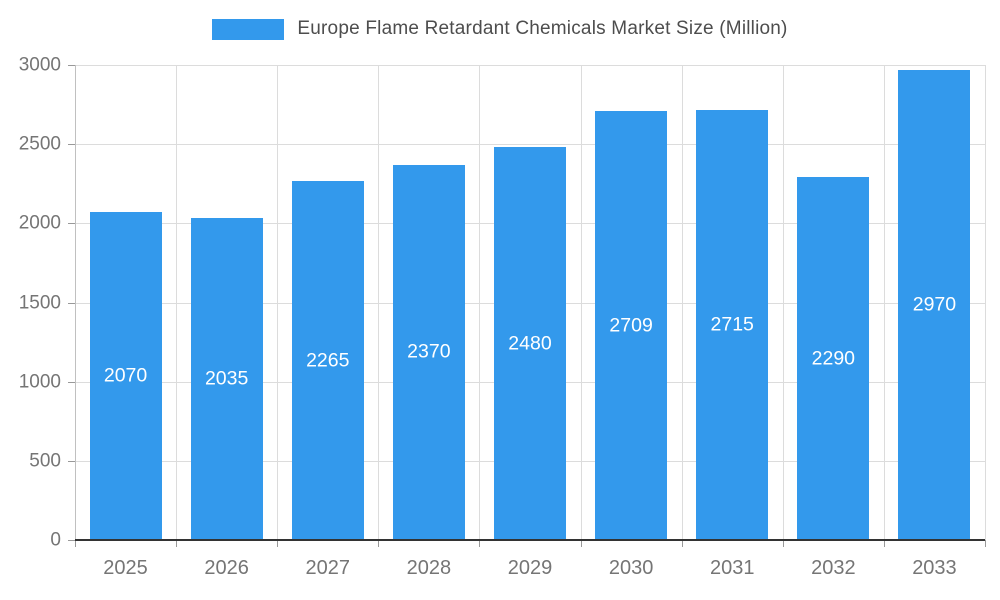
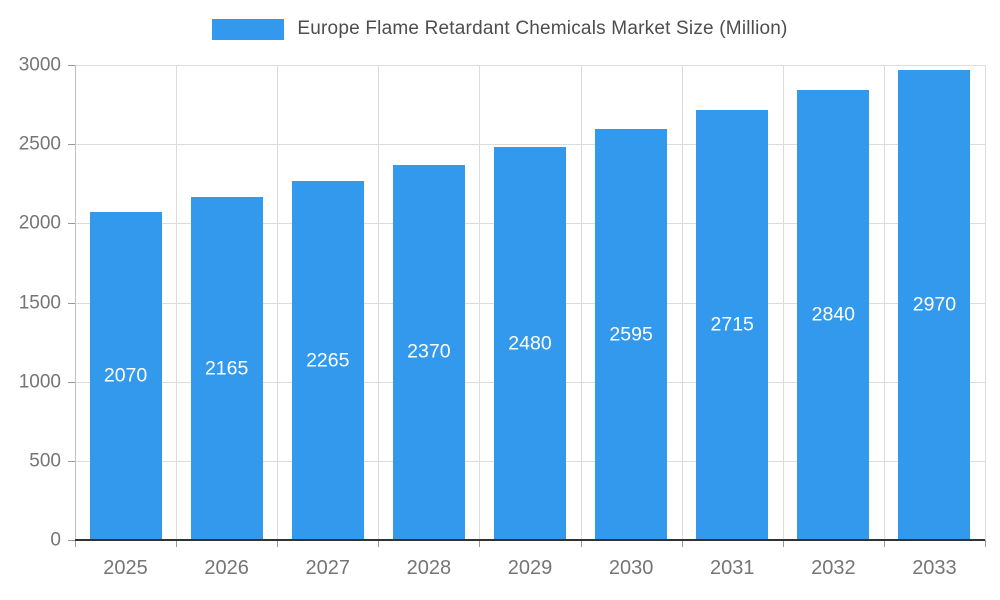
2026: 2035 -> 2165
2030: 2709 -> 2595
2032: 2290 -> 2840
